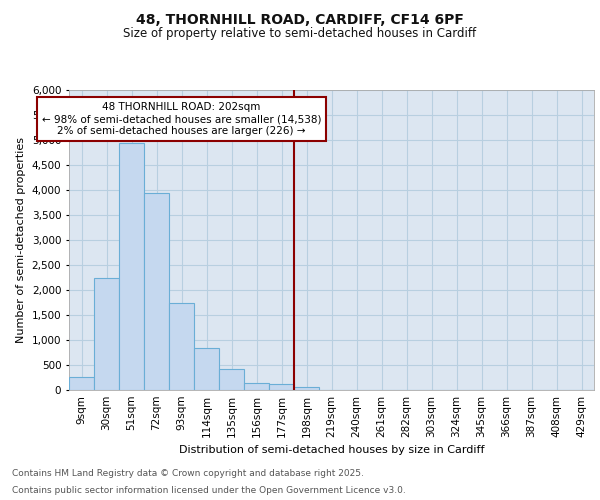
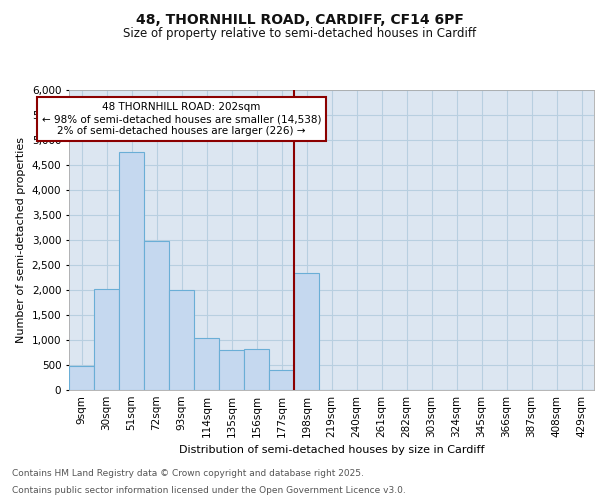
9sqm: 270 -> 480
30sqm: 2,250 -> 2,020
51sqm: 4,950 -> 4,760
72sqm: 3,950 -> 2,980
93sqm: 1,750 -> 2,000
114sqm: 850 -> 1,040
135sqm: 430 -> 800
156sqm: 150 -> 820
177sqm: 120 -> 400
198sqm: 70 -> 2,340
